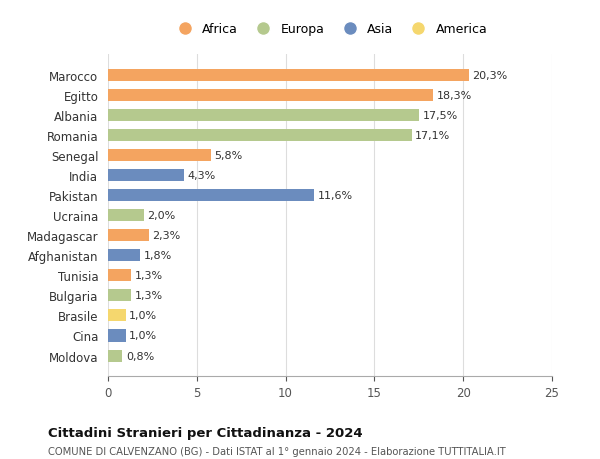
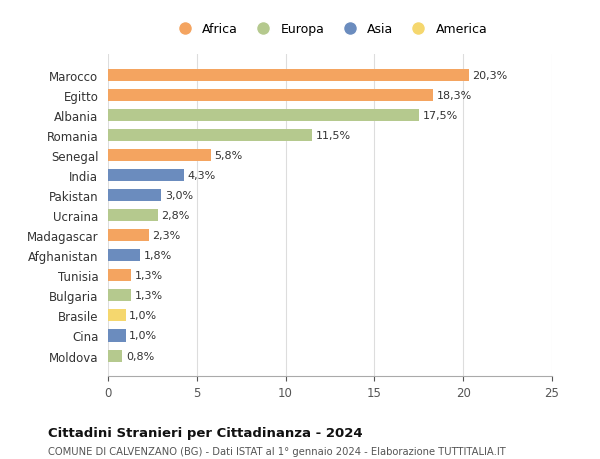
Romania: 17,1% -> 11,5%
Pakistan: 11,6% -> 3,0%
Ucraina: 2,0% -> 2,8%
